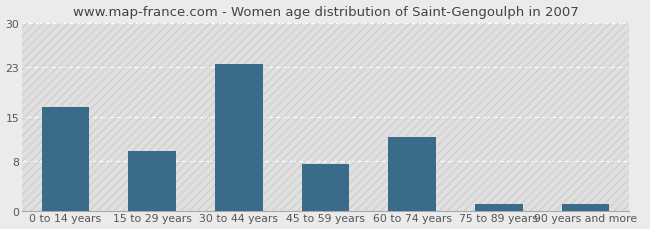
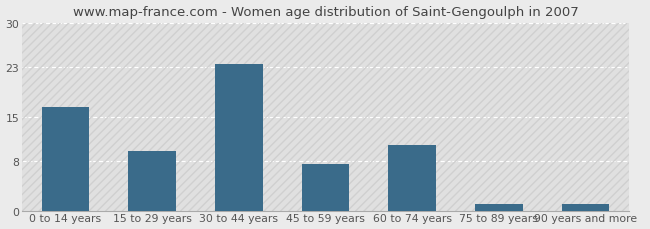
60 to 74 years: 11.8 -> 10.5
